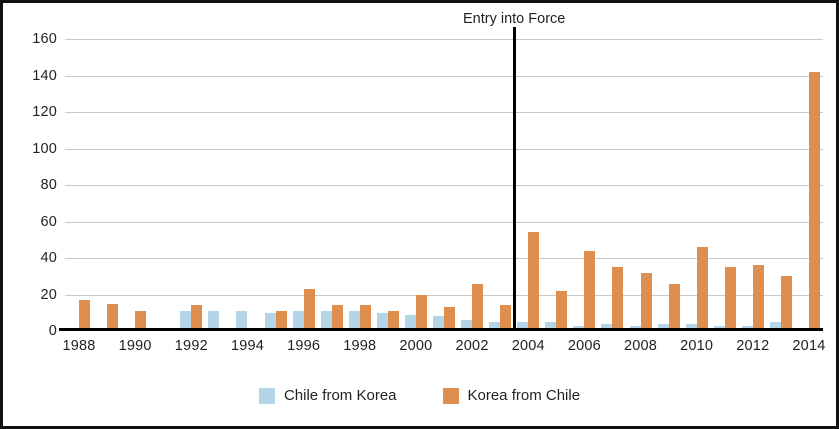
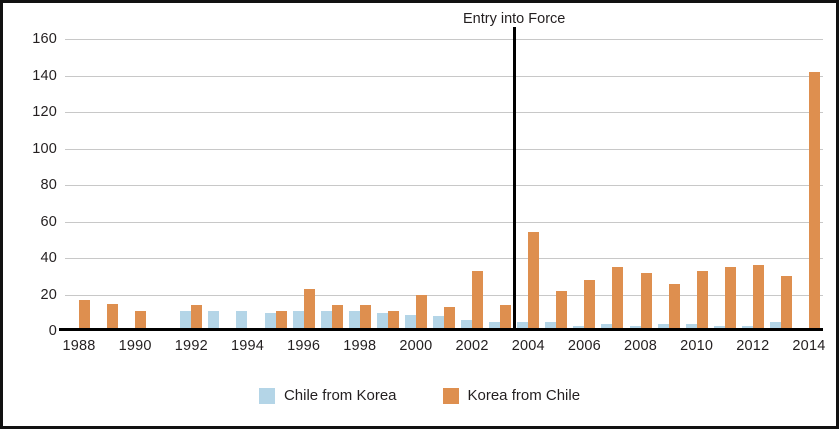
Korea from Chile/2002: 26 -> 33
Korea from Chile/2006: 44 -> 28
Korea from Chile/2010: 46 -> 33
